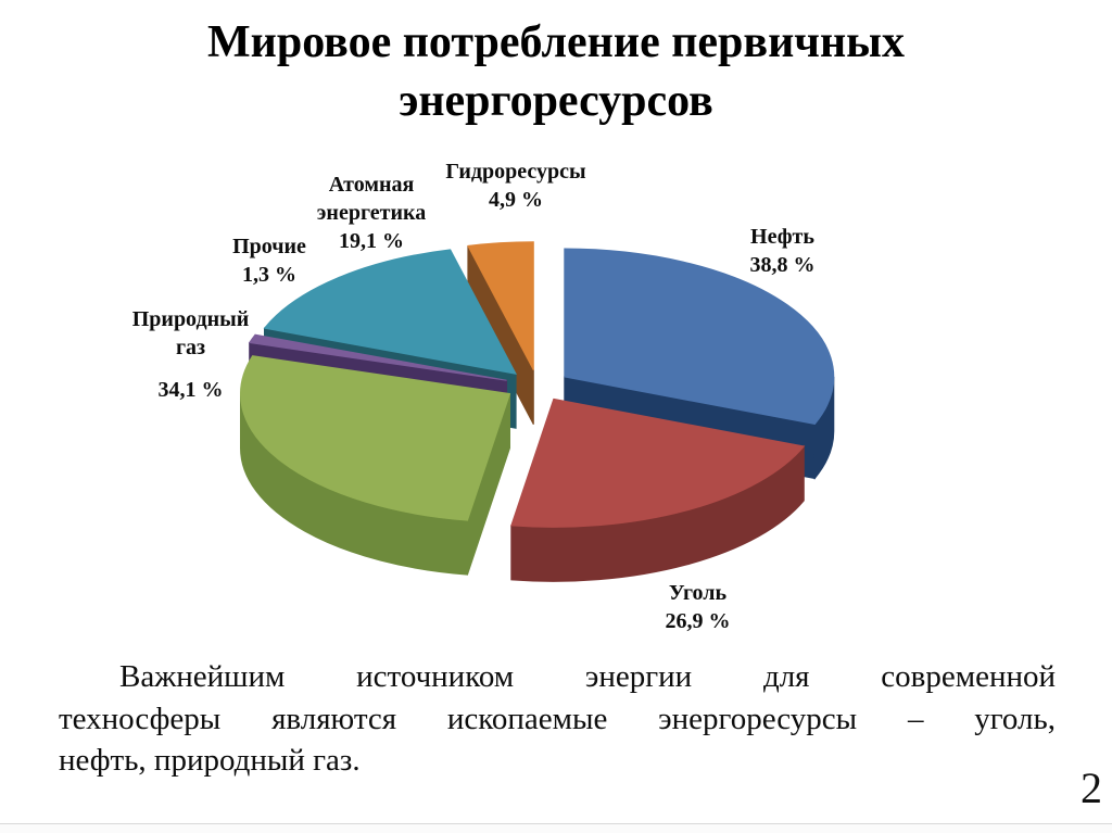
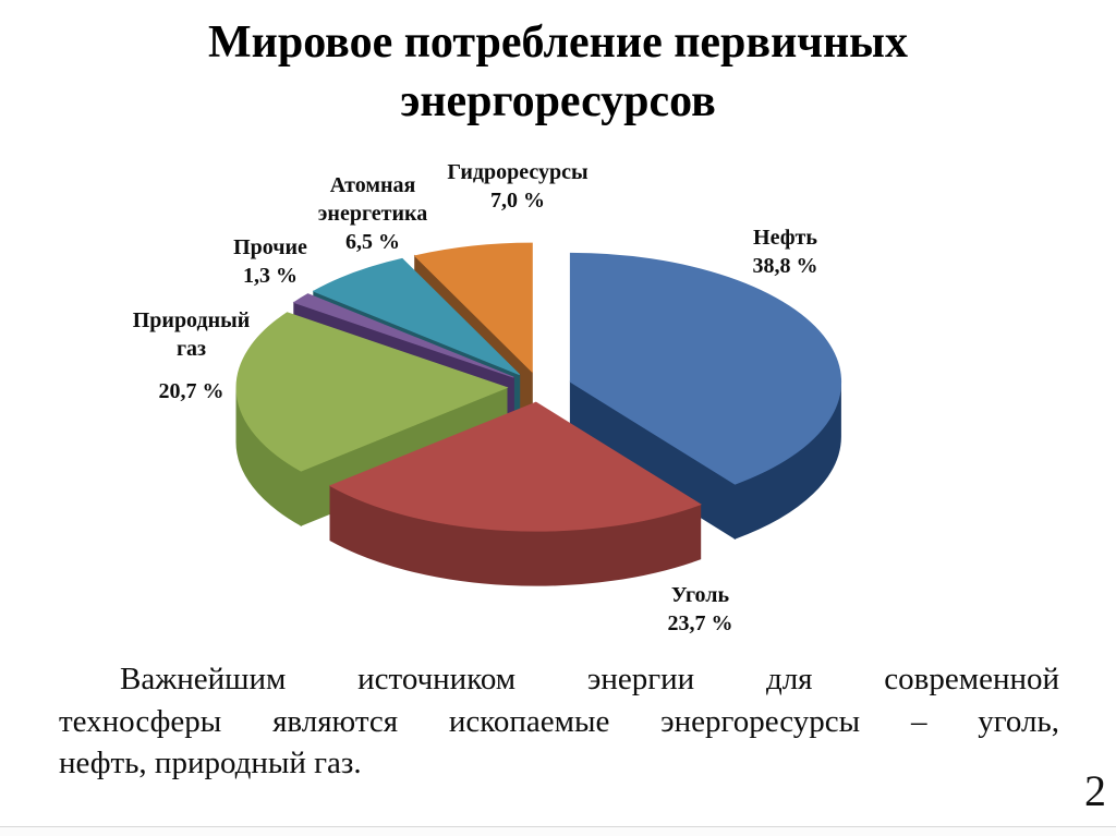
Уголь: 26,9 -> 23,7
Природный газ: 34,1 -> 20,7
Атомная энергетика: 19,1 -> 6,5
Гидроресурсы: 4,9 -> 7,0
